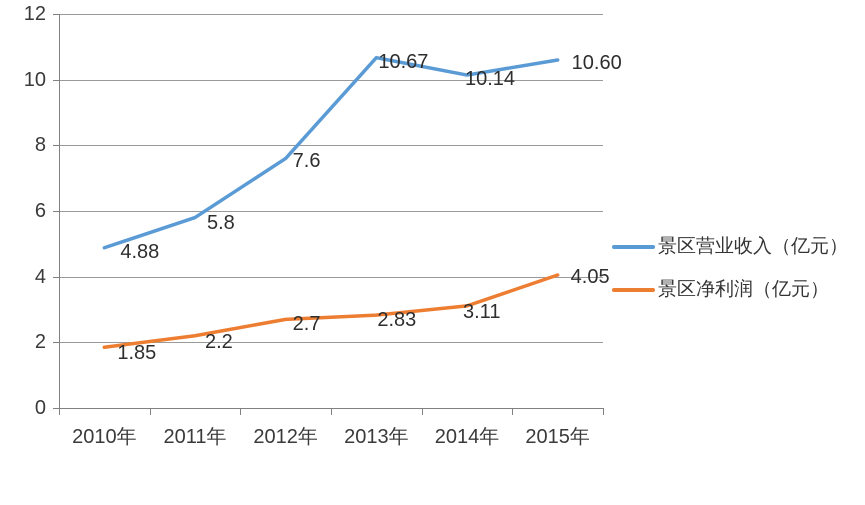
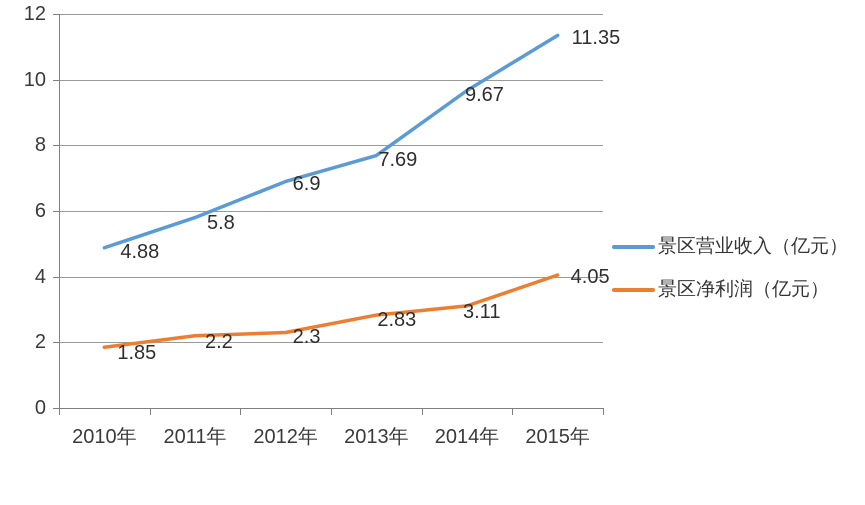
景区营业收入（亿元）/2012年: 7.6 -> 6.9
景区净利润（亿元）/2012年: 2.7 -> 2.3
景区营业收入（亿元）/2013年: 10.67 -> 7.69
景区营业收入（亿元）/2014年: 10.14 -> 9.67
景区营业收入（亿元）/2015年: 10.60 -> 11.35
